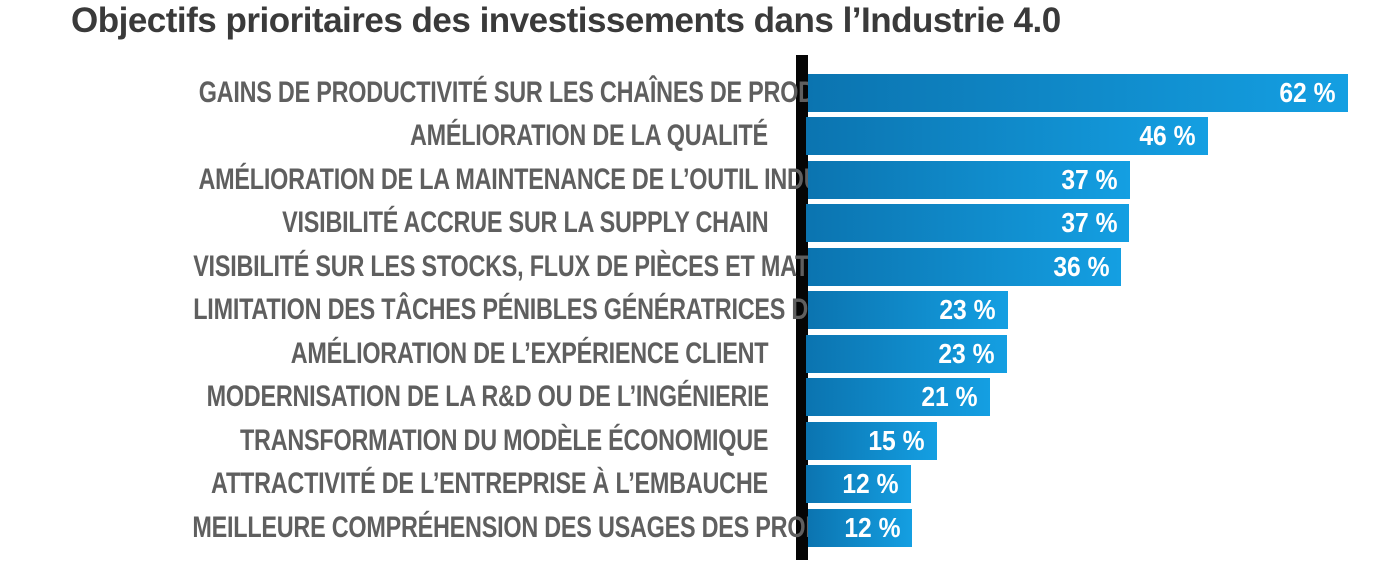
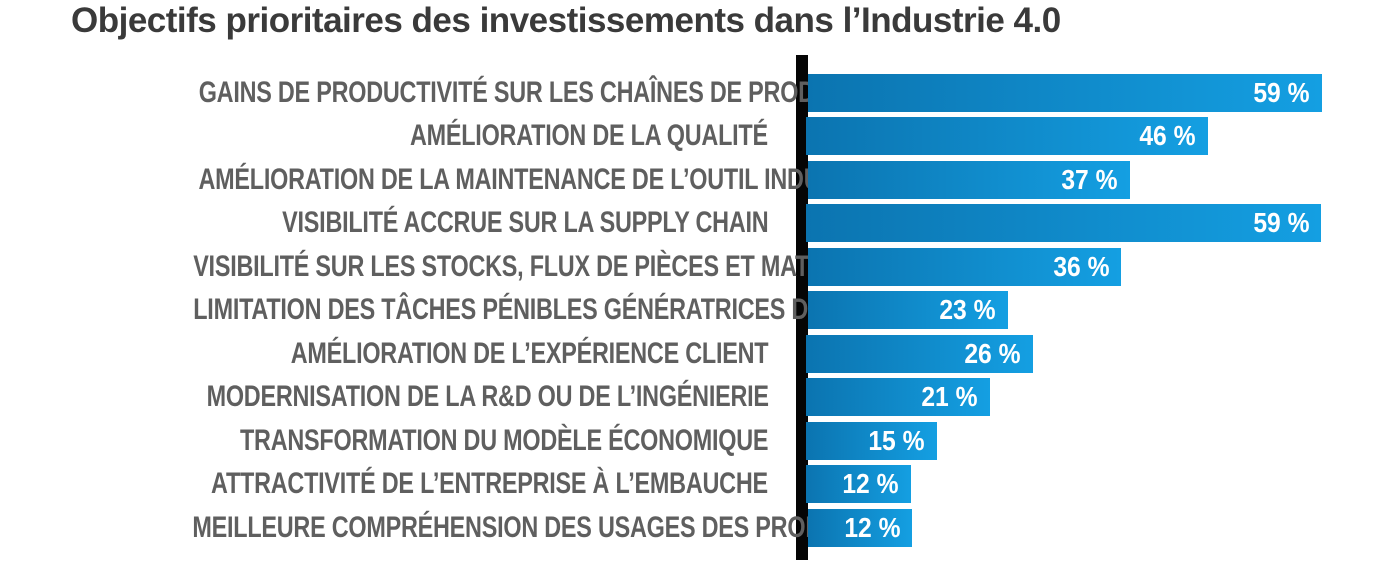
GAINS DE PRODUCTIVITÉ SUR LES CHAÎNES DE PRODUCTION: 62 -> 59
VISIBILITÉ ACCRUE SUR LA SUPPLY CHAIN: 37 -> 59
AMÉLIORATION DE L’EXPÉRIENCE CLIENT: 23 -> 26
